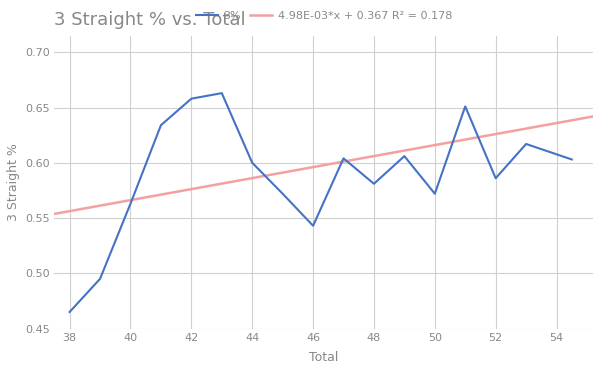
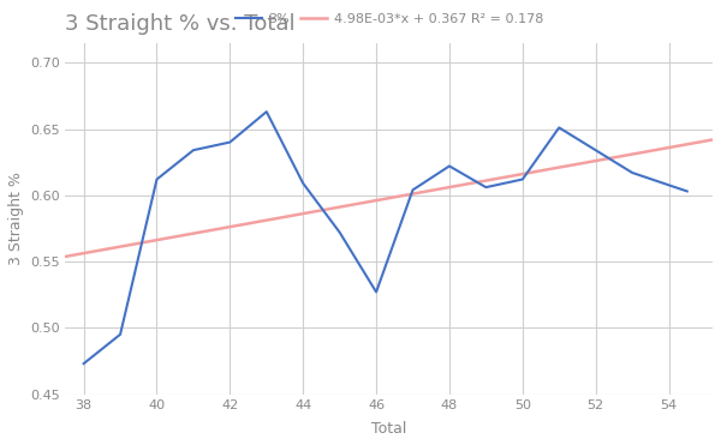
38: 0.465 -> 0.473
40: 0.563 -> 0.612
42: 0.658 -> 0.640
44: 0.600 -> 0.609
46: 0.543 -> 0.527
48: 0.581 -> 0.622
50: 0.572 -> 0.612
52: 0.586 -> 0.634
